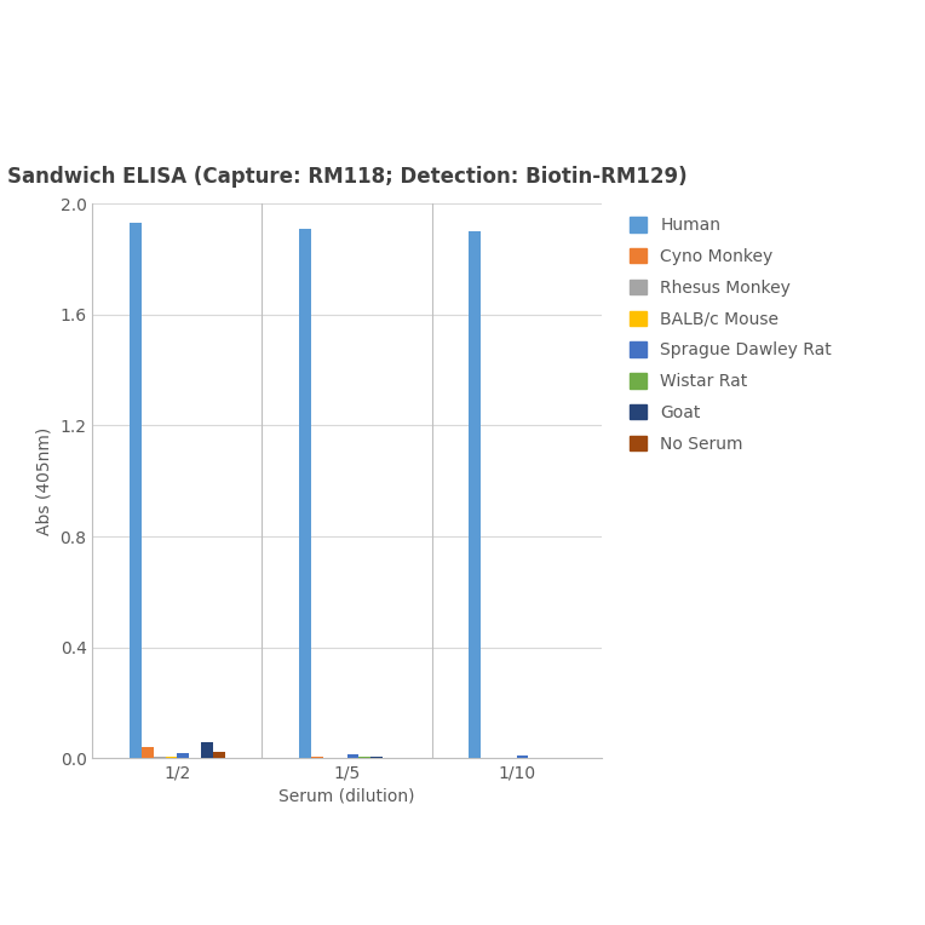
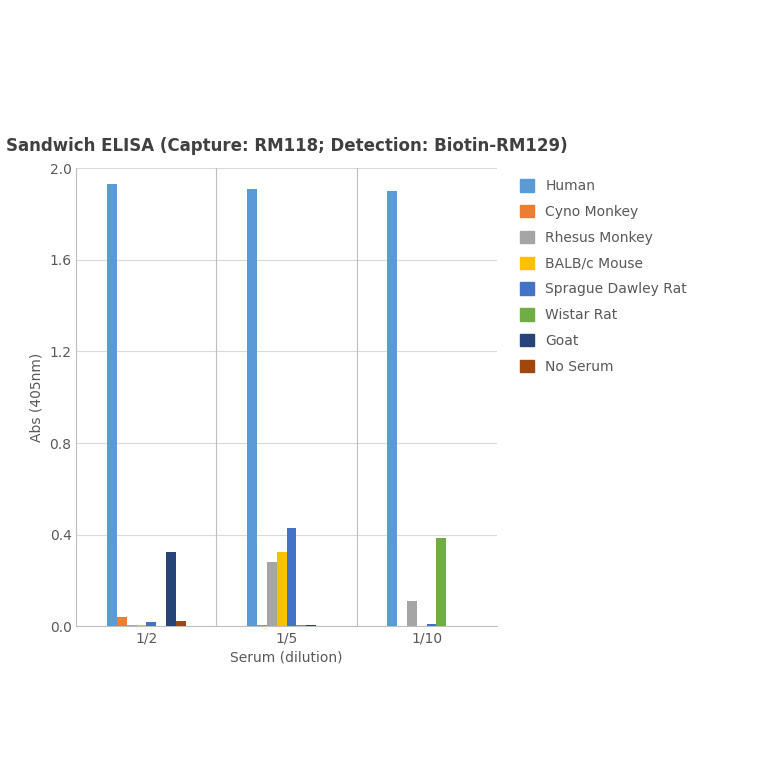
Goat/1/2: 0.060 -> 0.325
Rhesus Monkey/1/5: 0.004 -> 0.280
BALB/c Mouse/1/5: 0.003 -> 0.325
Sprague Dawley Rat/1/5: 0.015 -> 0.430
Rhesus Monkey/1/10: 0.003 -> 0.110
Wistar Rat/1/10: 0.002 -> 0.385
